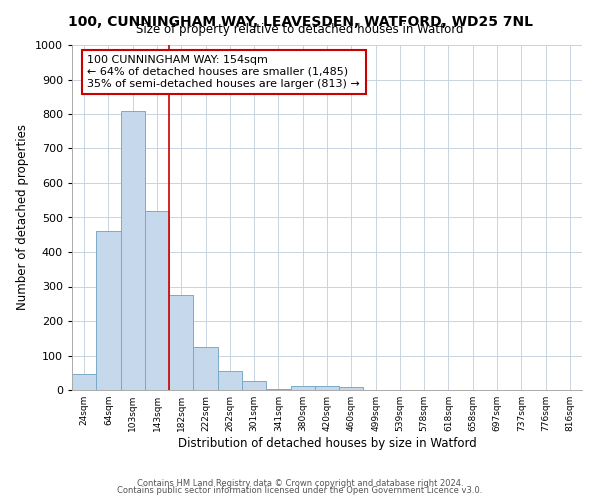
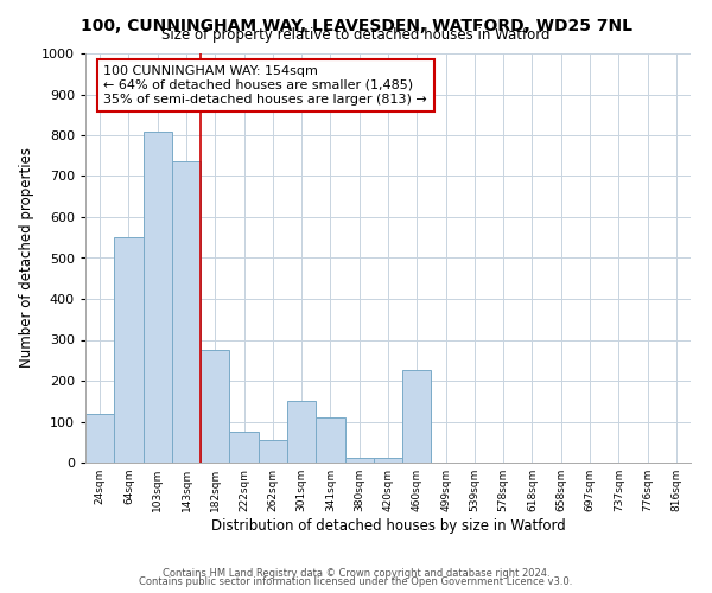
24sqm: 45 -> 120
64sqm: 460 -> 550
143sqm: 520 -> 735
222sqm: 125 -> 75
301sqm: 25 -> 150
341sqm: 3 -> 110
460sqm: 8 -> 225
